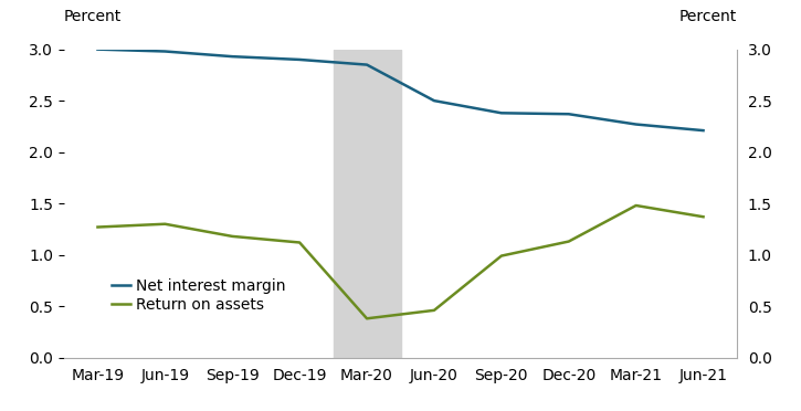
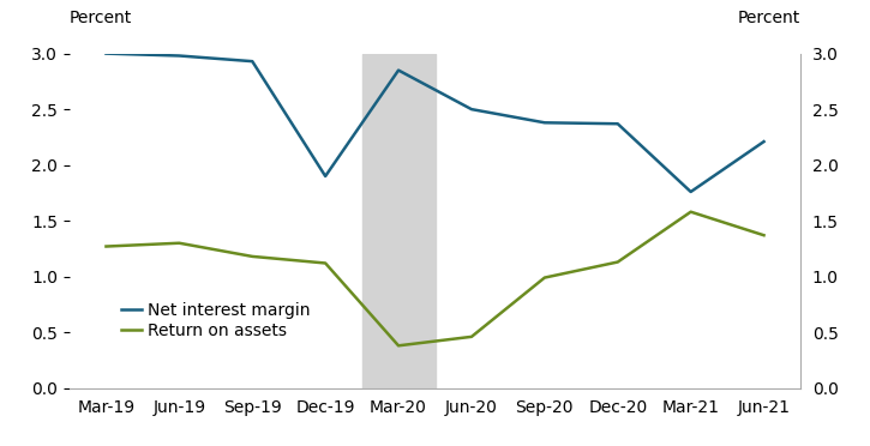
Net interest margin/Dec-19: 2.90 -> 1.90
Net interest margin/Mar-21: 2.27 -> 1.76
Return on assets/Mar-21: 1.48 -> 1.58
